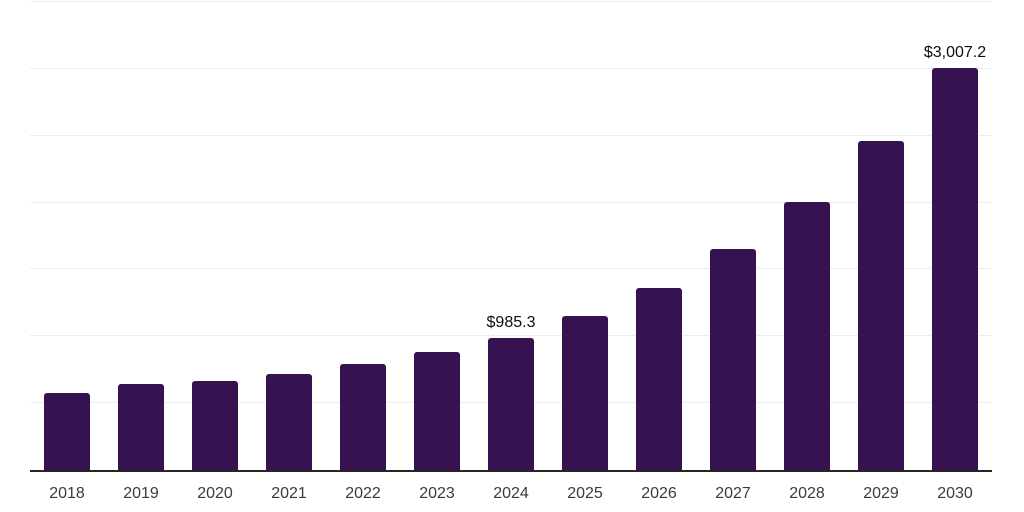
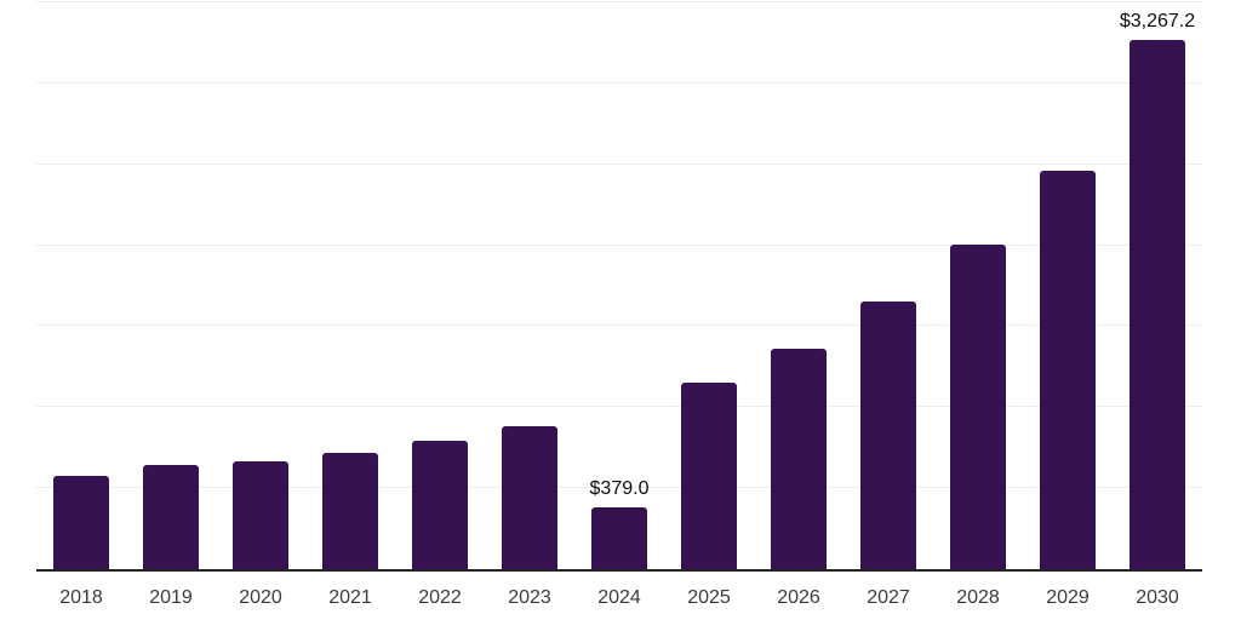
2024: $985.3 -> $379.0
2030: $3,007.2 -> $3,267.2
